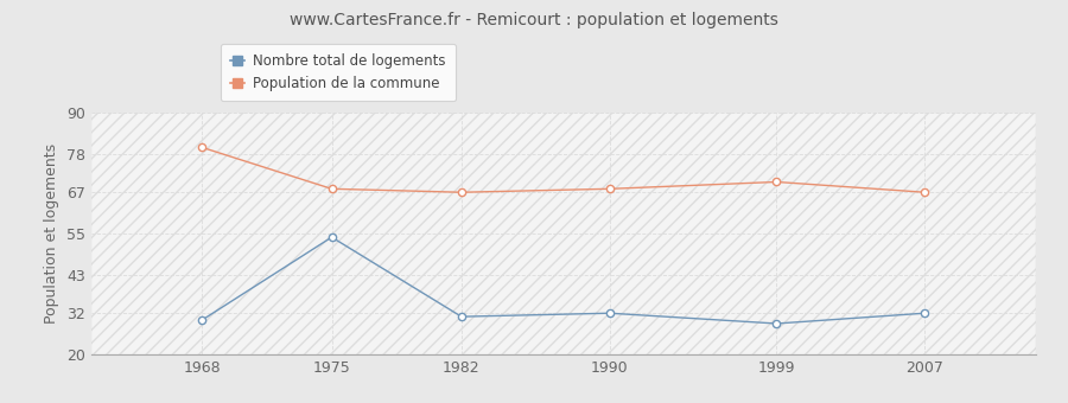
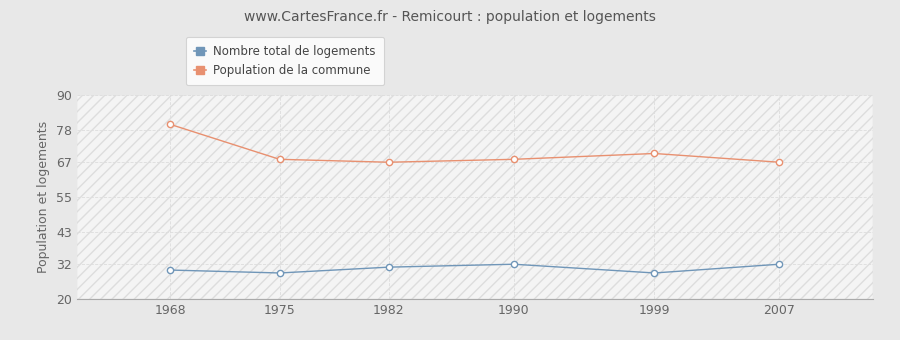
Nombre total de logements/1975: 54 -> 29
